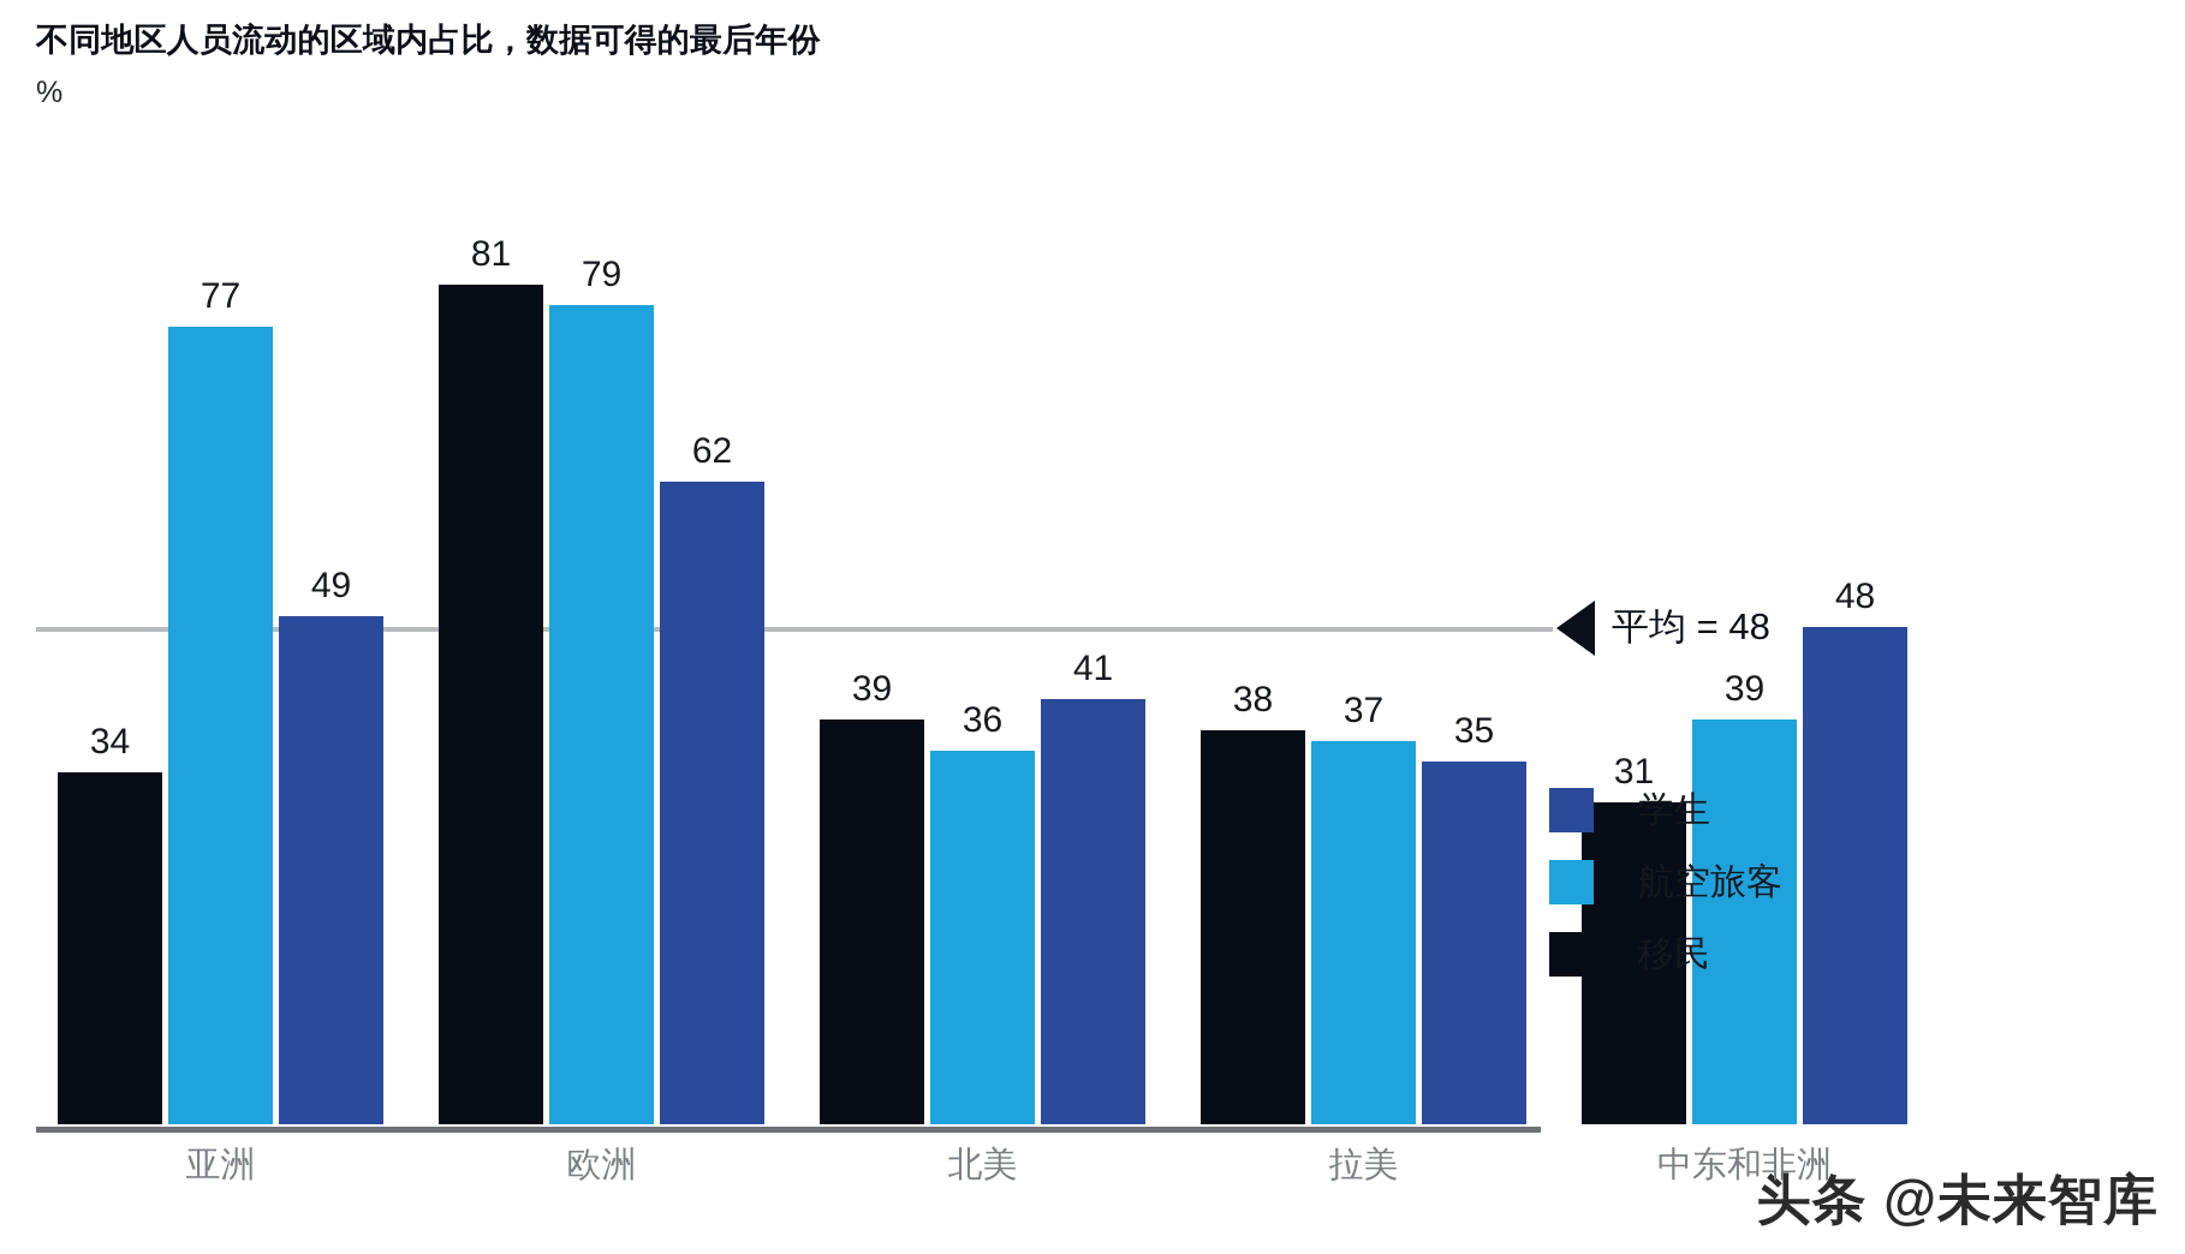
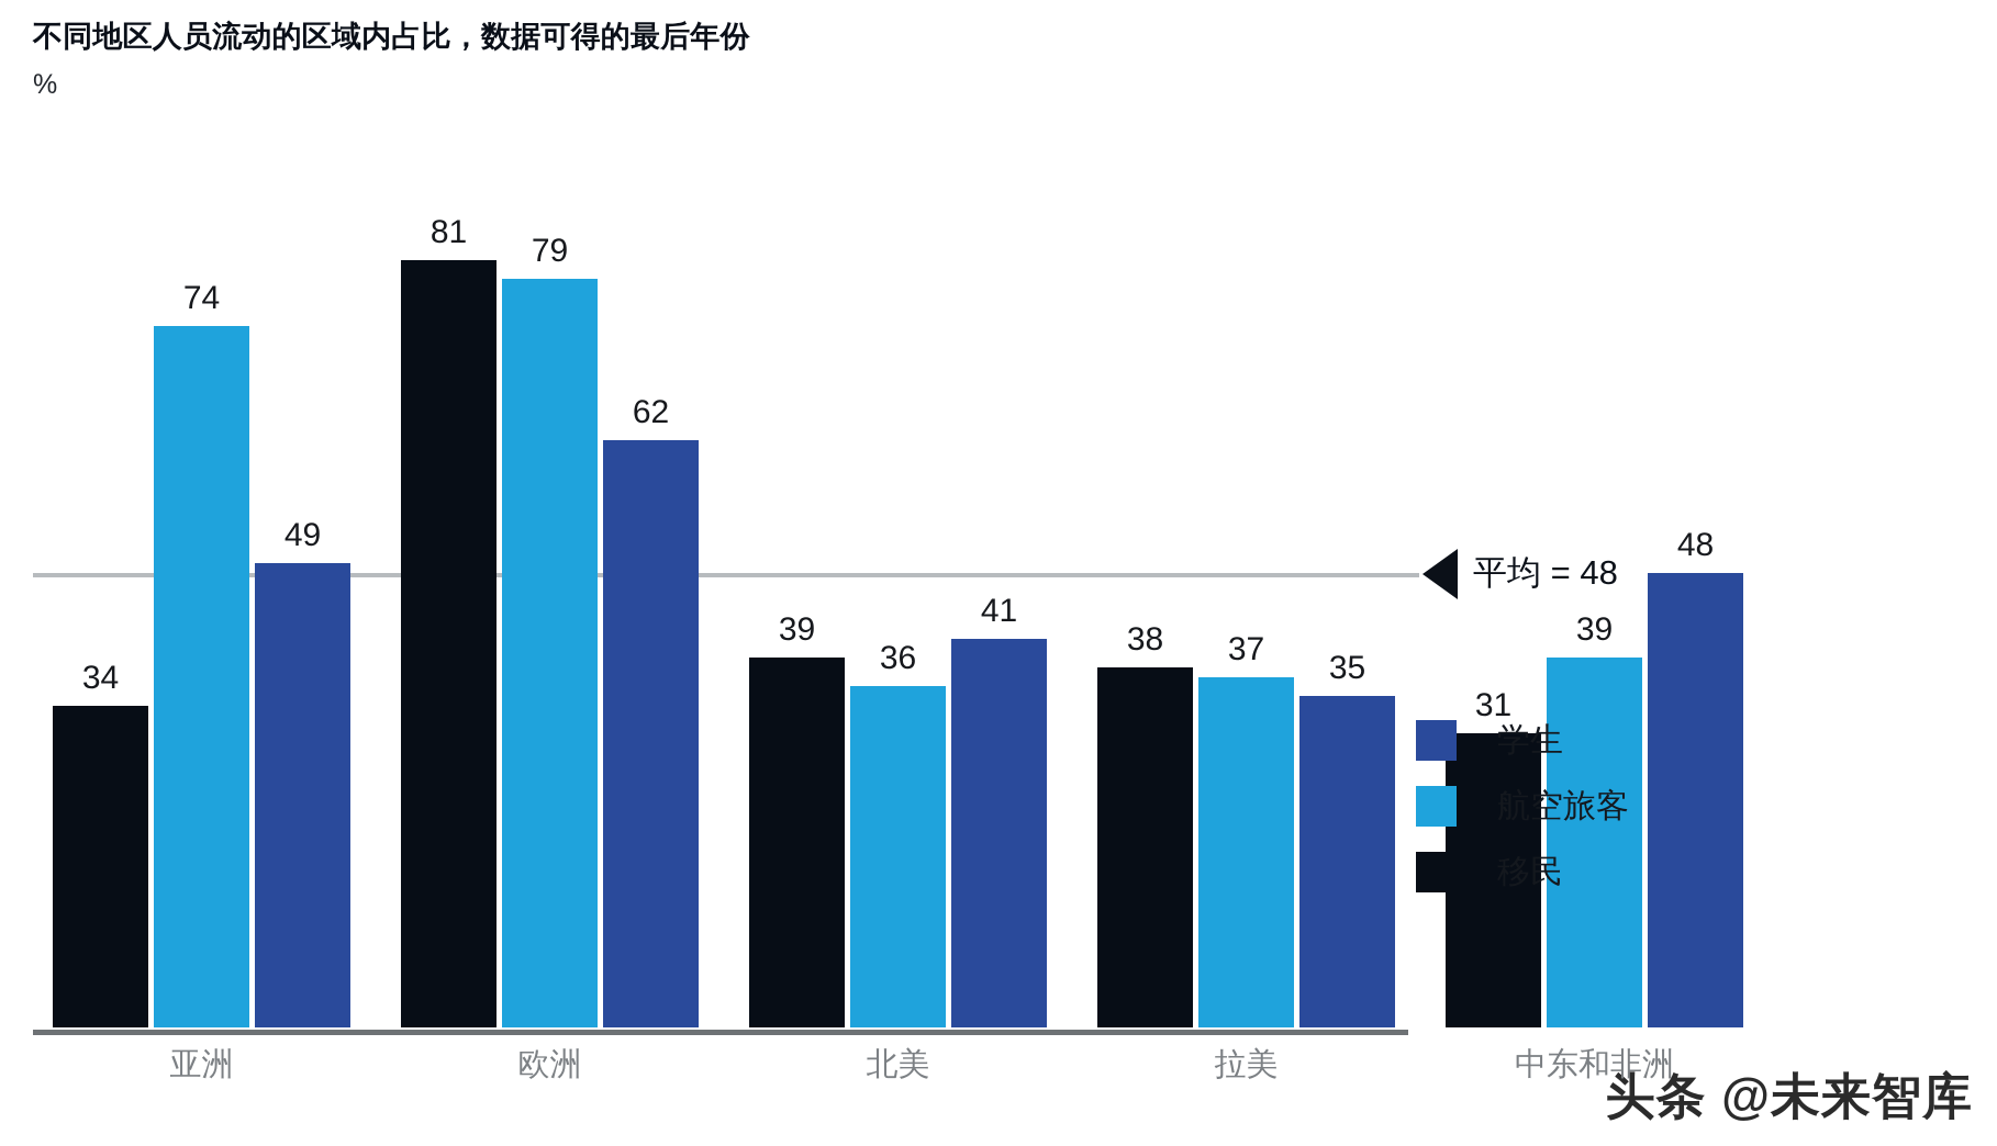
航空旅客/亚洲: 77 -> 74
